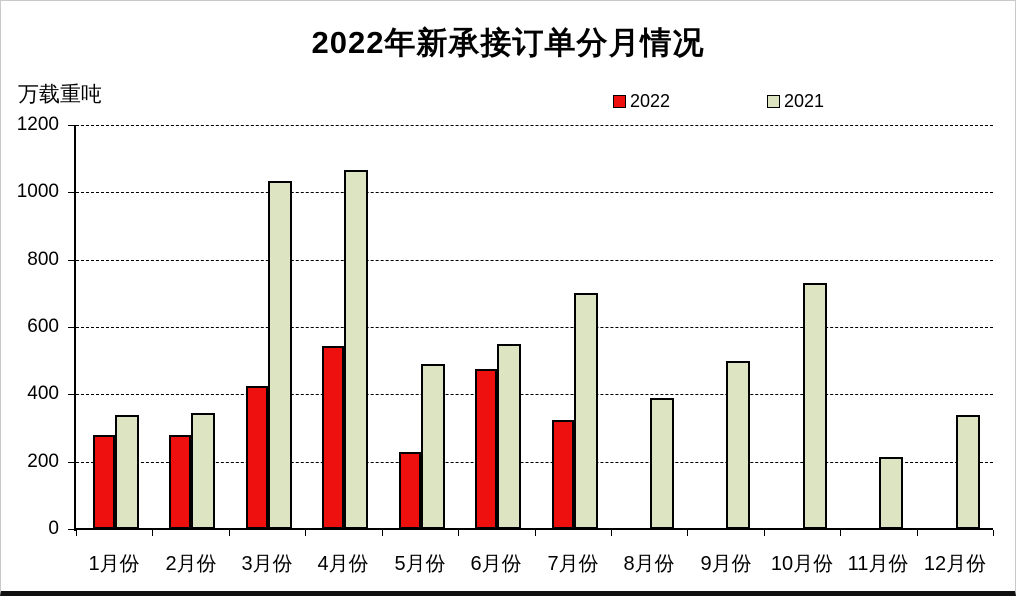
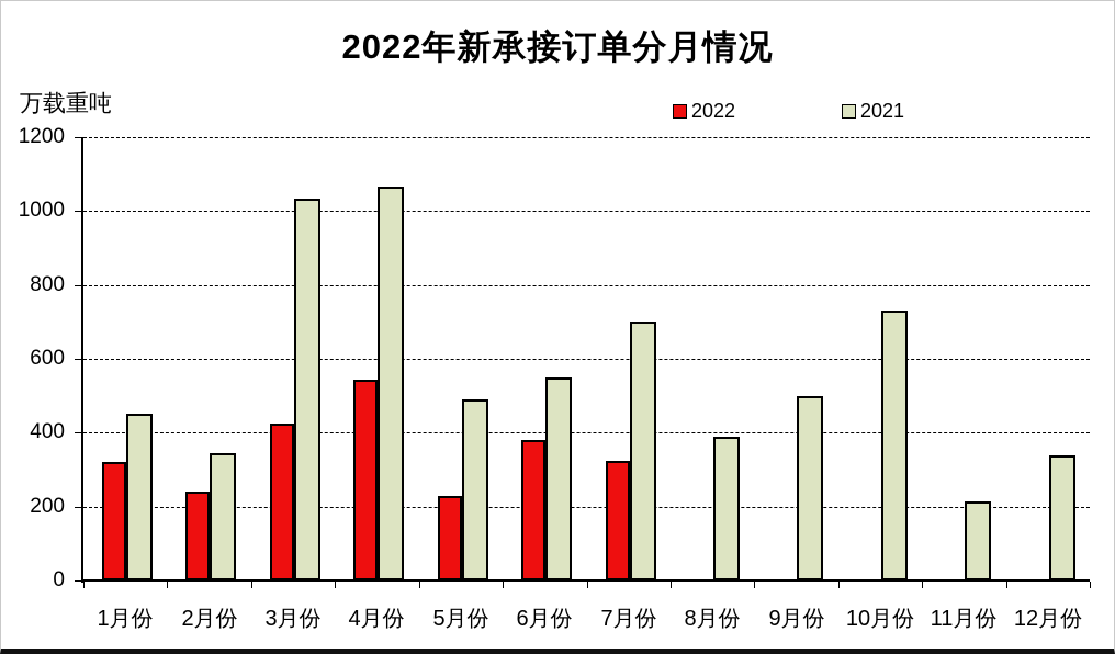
2022/1月份: 280 -> 320
2021/1月份: 340 -> 450
2022/2月份: 280 -> 240
2022/6月份: 480 -> 380
